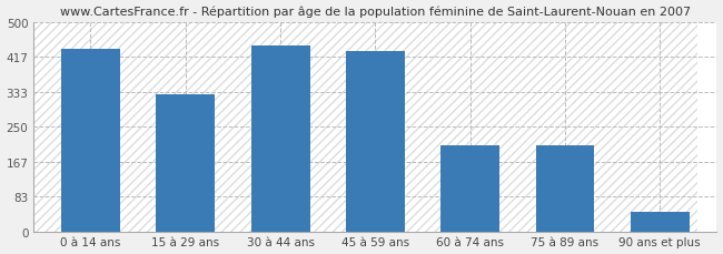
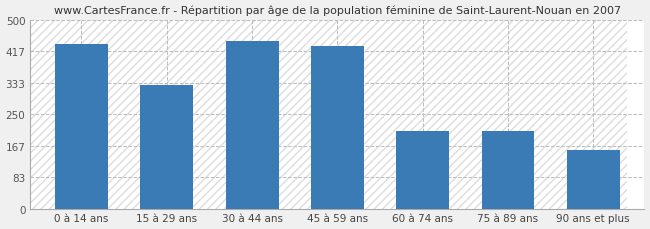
90 ans et plus: 47 -> 155
